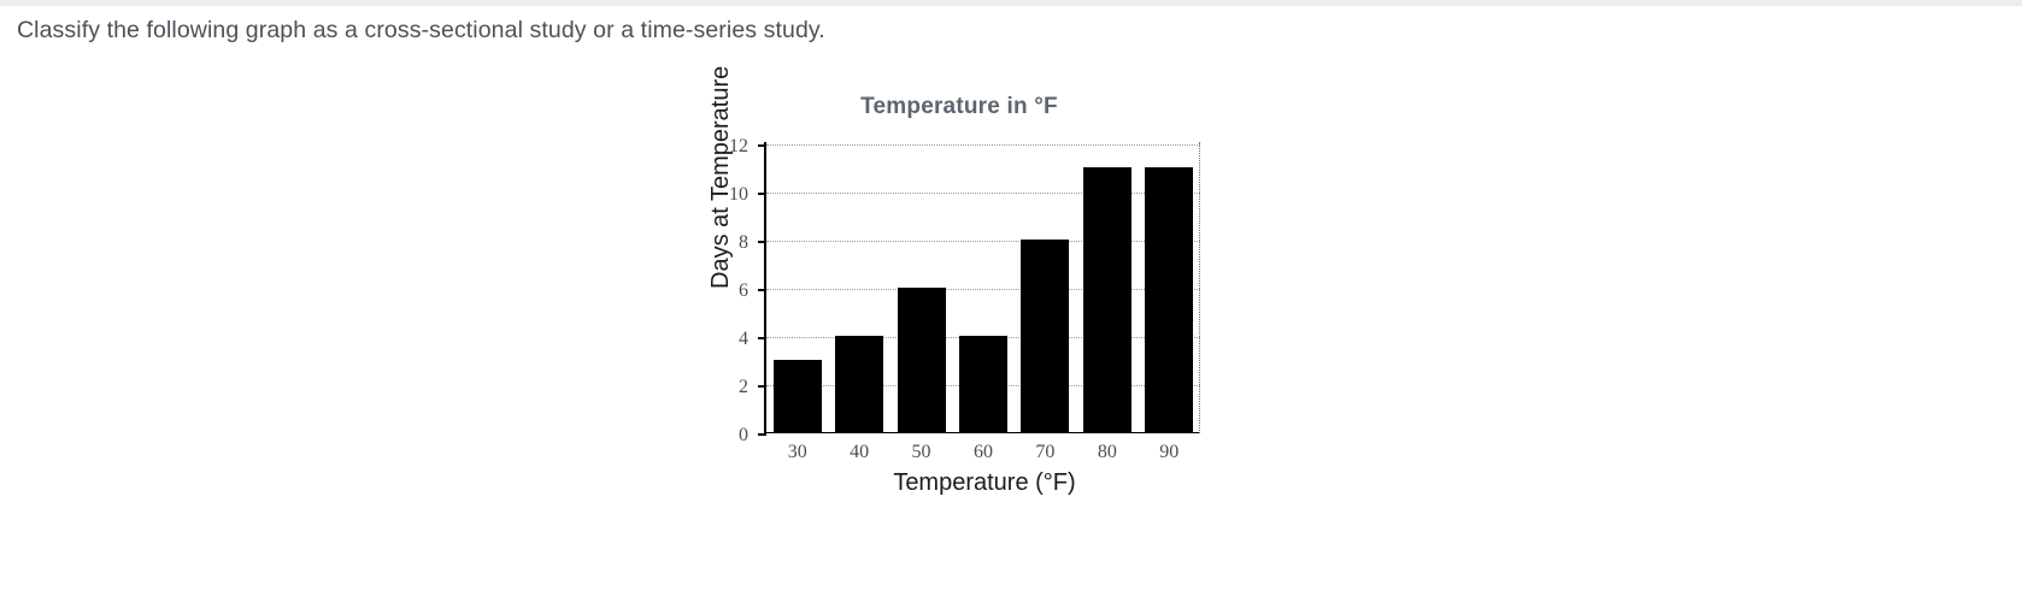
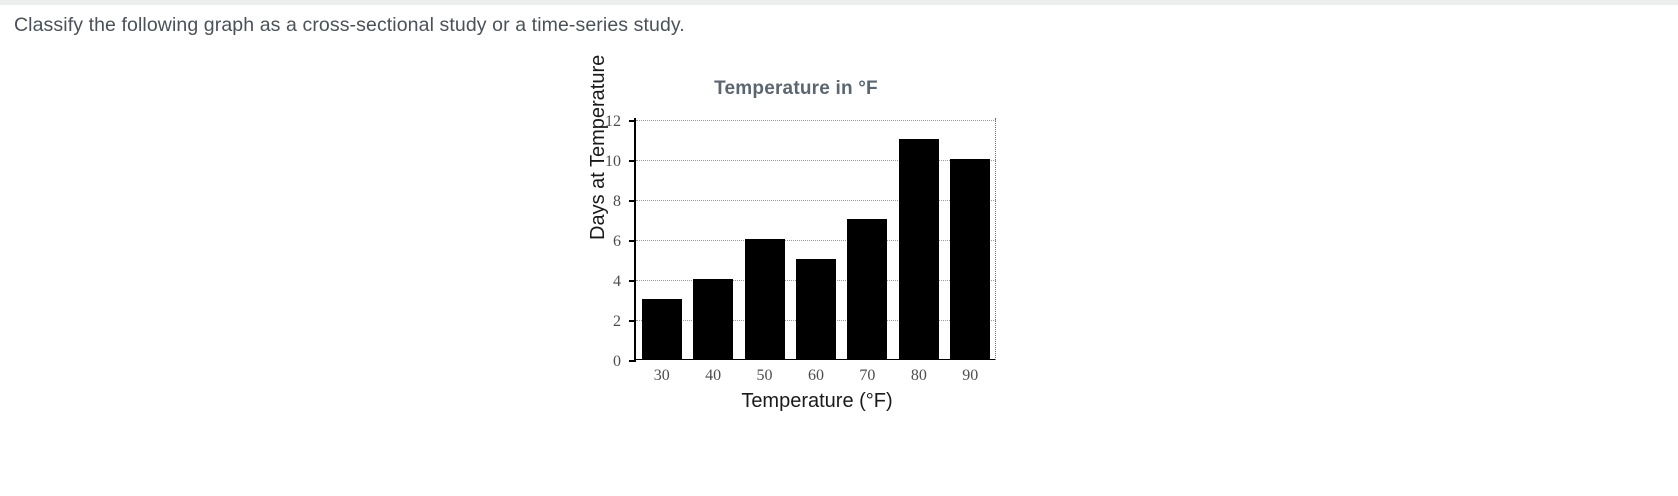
60: 4 -> 5
70: 8 -> 7
90: 11 -> 10
